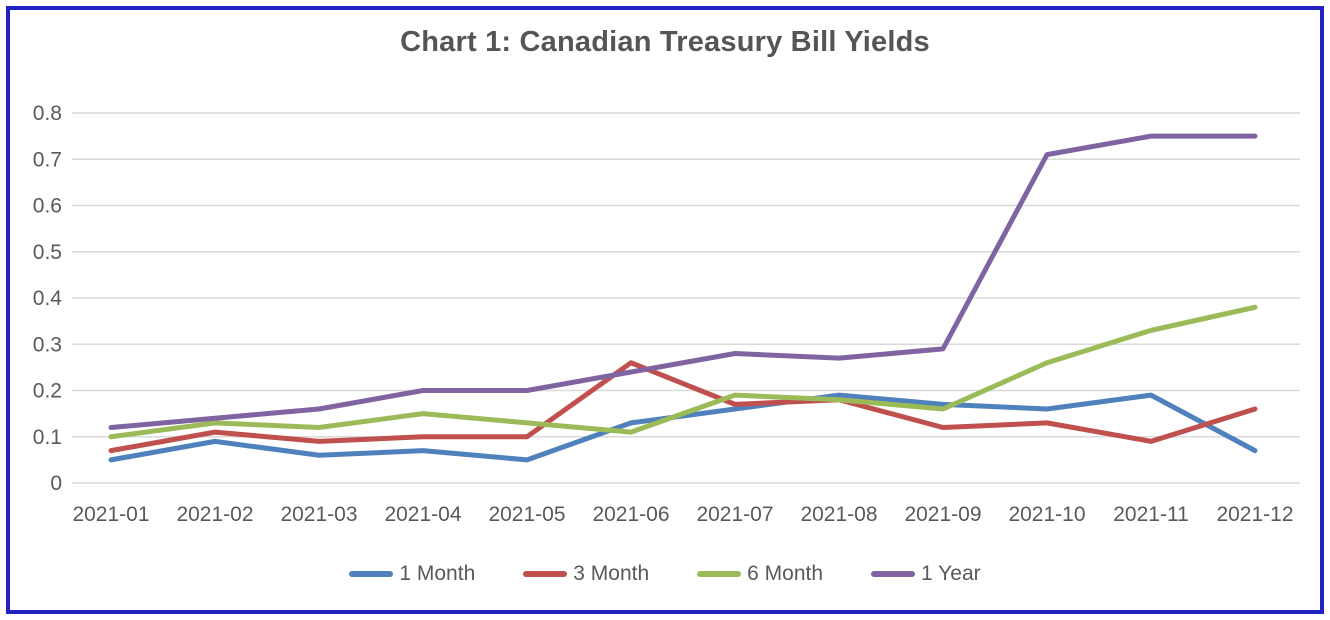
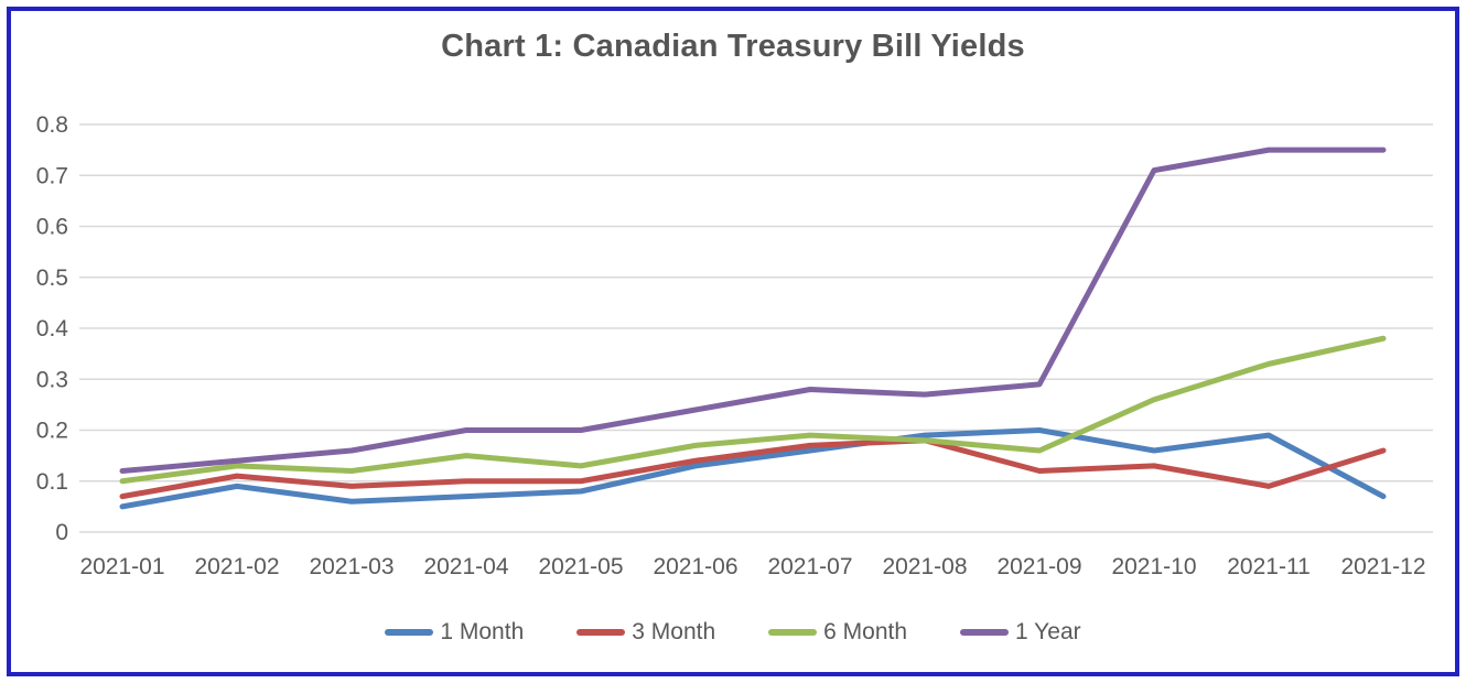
1 Month/2021-05: 0.05 -> 0.08
3 Month/2021-06: 0.26 -> 0.14
6 Month/2021-06: 0.11 -> 0.17
1 Month/2021-09: 0.17 -> 0.20
